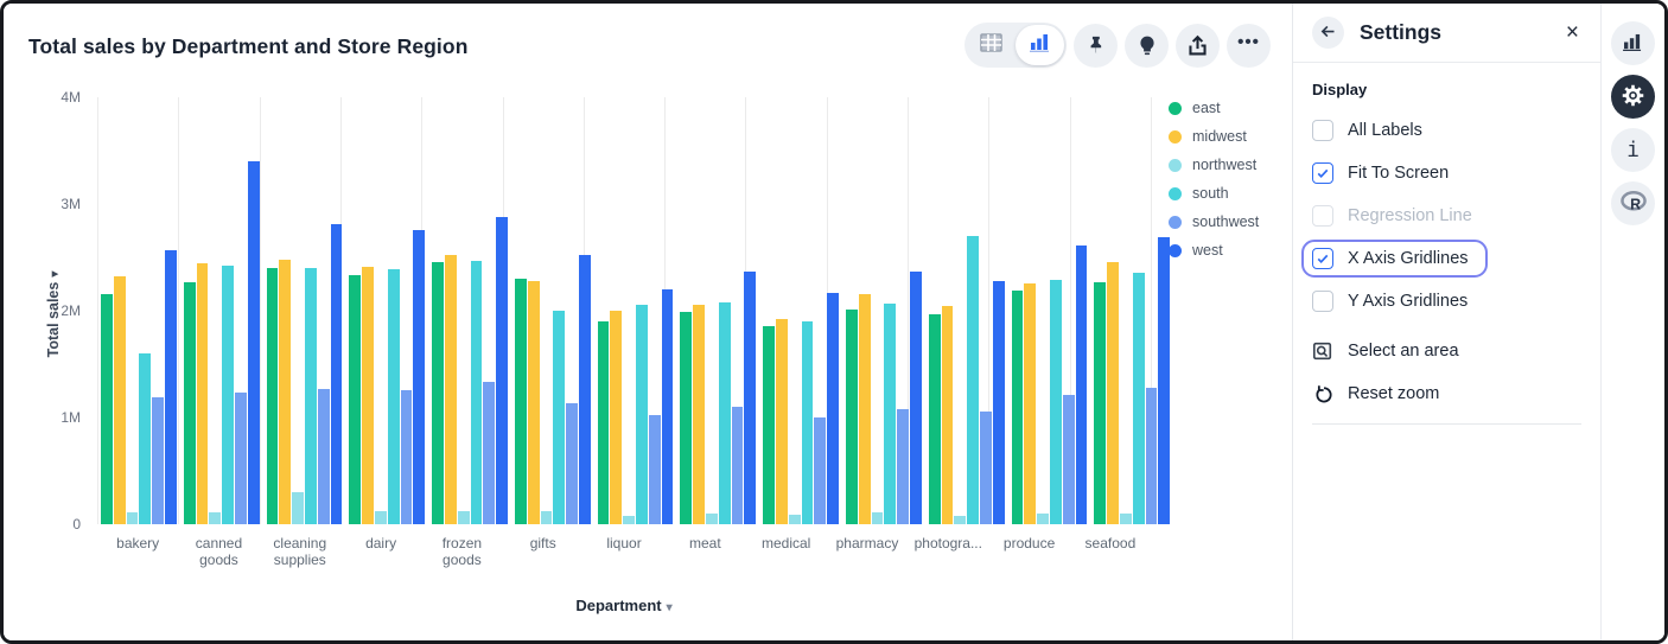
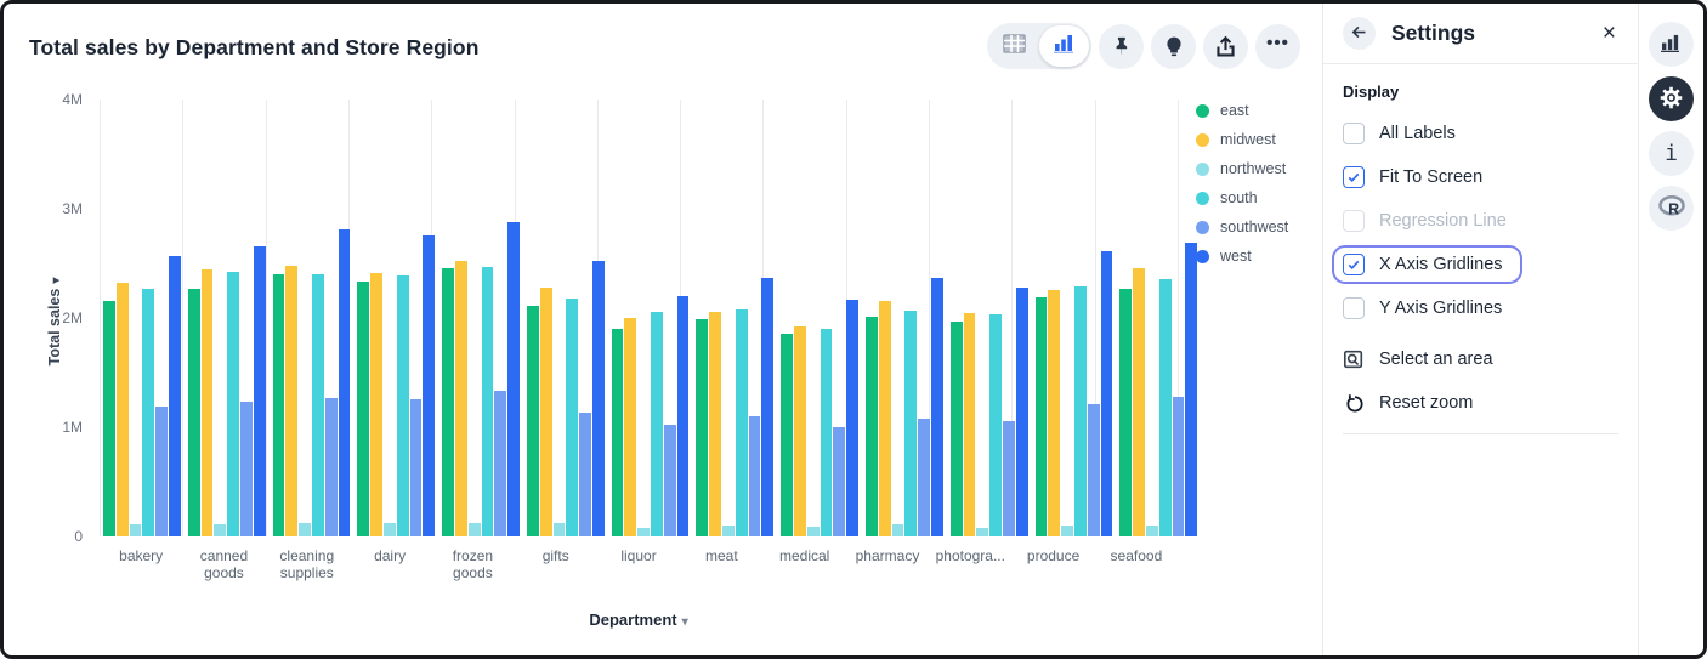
south/bakery: 1.6M -> 2.3M
west/canned goods: 3.4M -> 2.6M
northwest/cleaning supplies: 0.3M -> 0.1M
east/gifts: 2.3M -> 2.1M
south/gifts: 2.0M -> 2.2M
south/photogra...: 2.7M -> 2.0M
